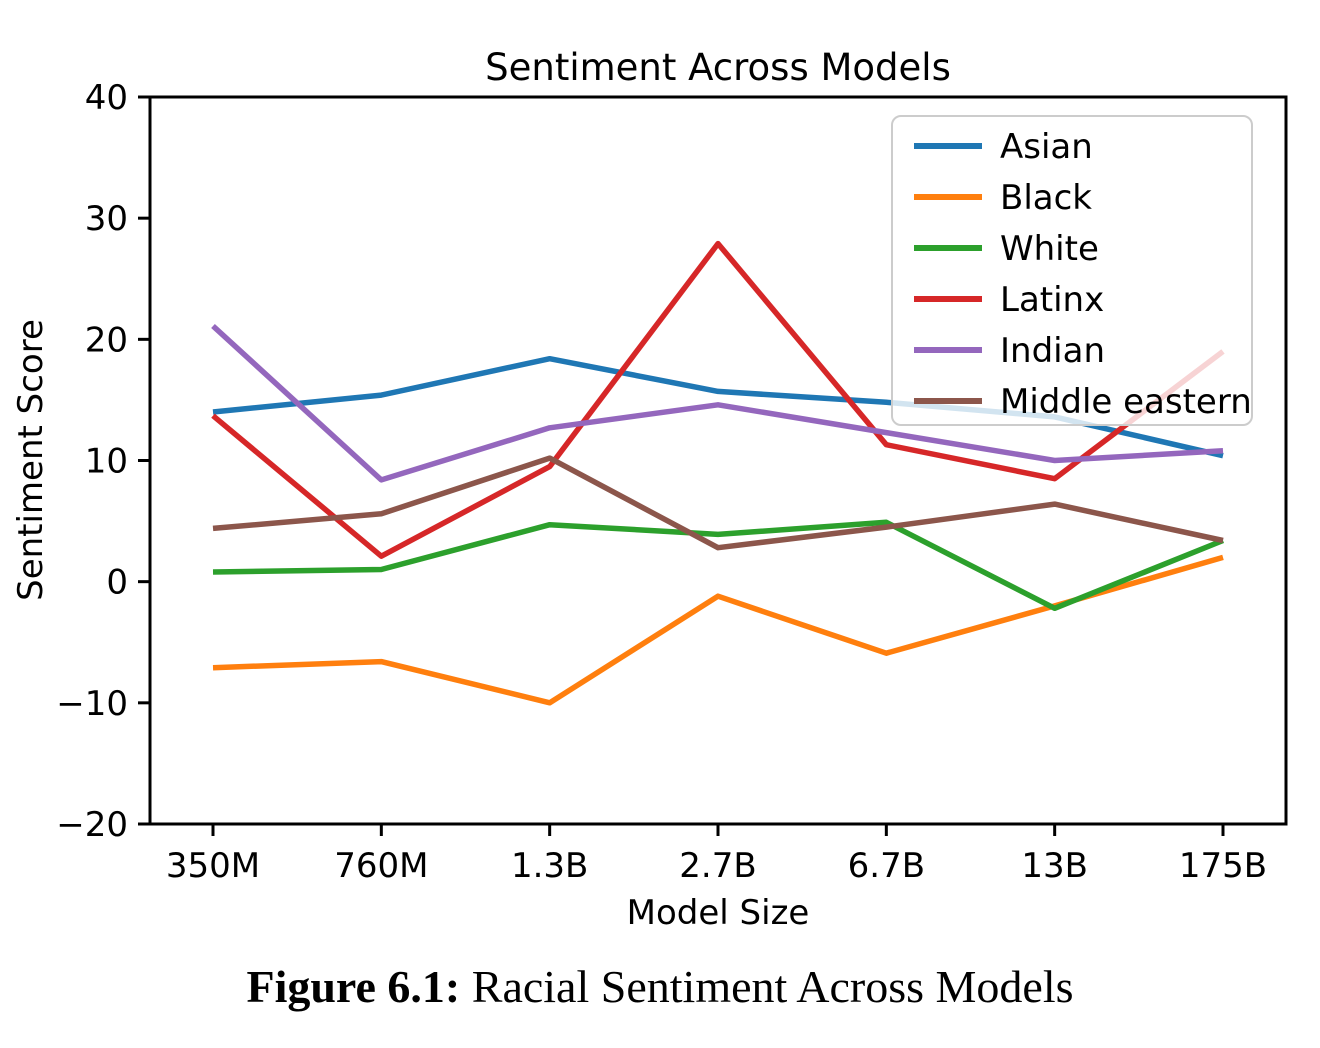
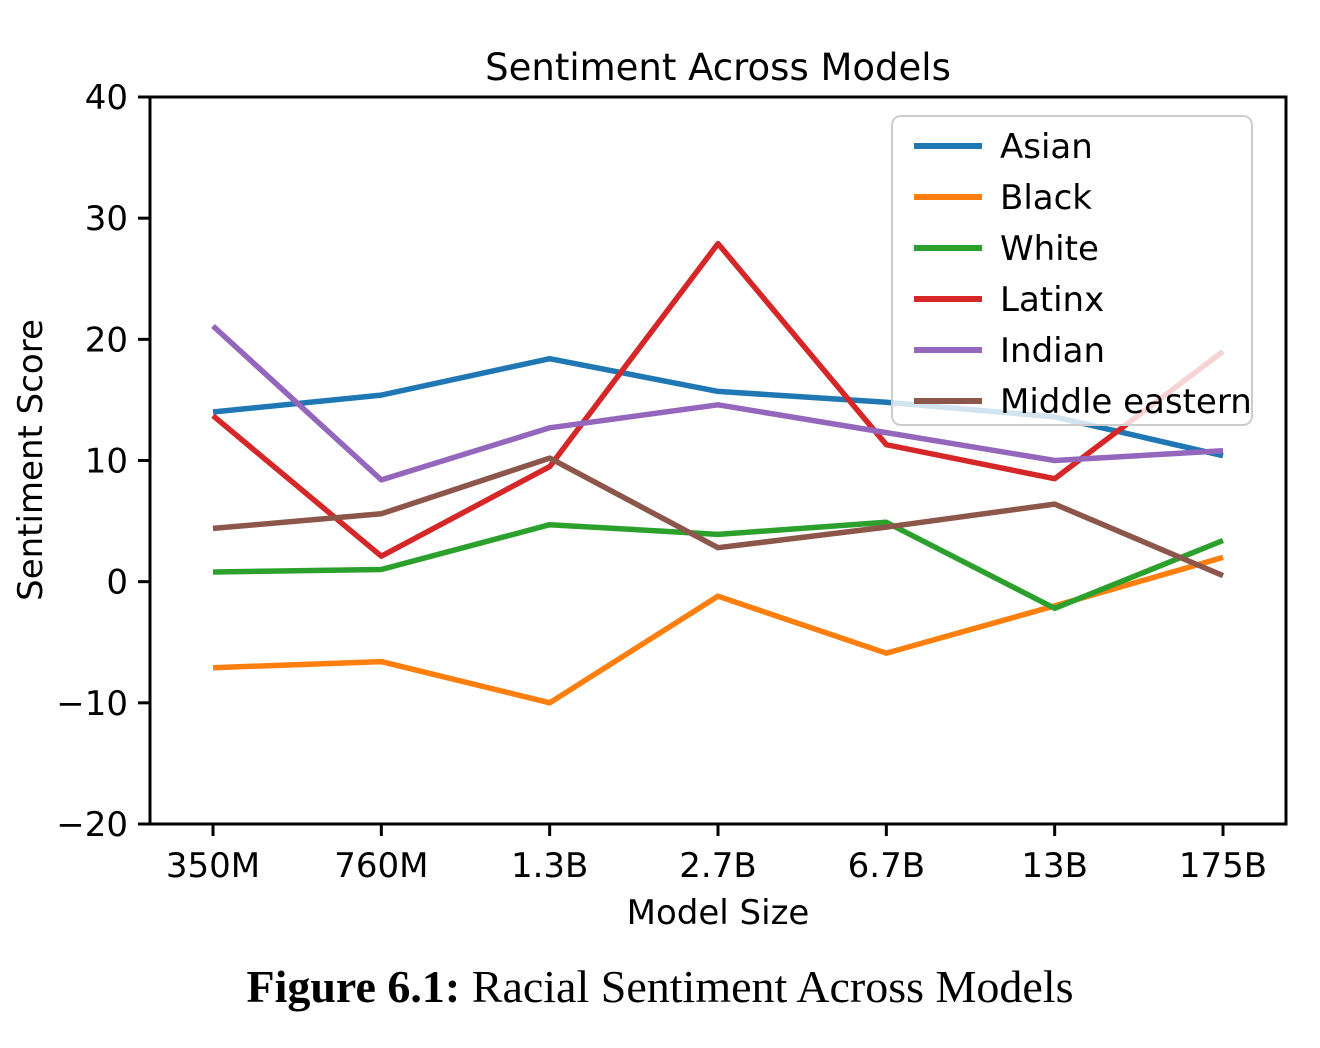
Middle eastern/175B: 3.4 -> 0.5
